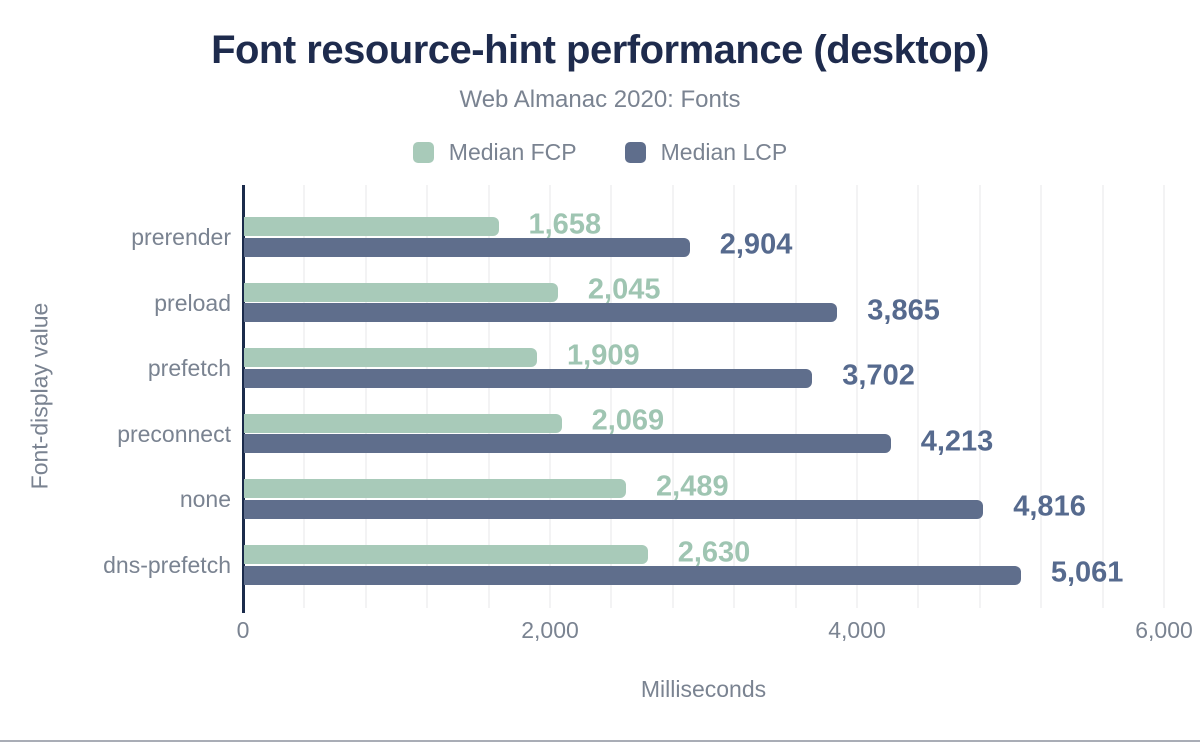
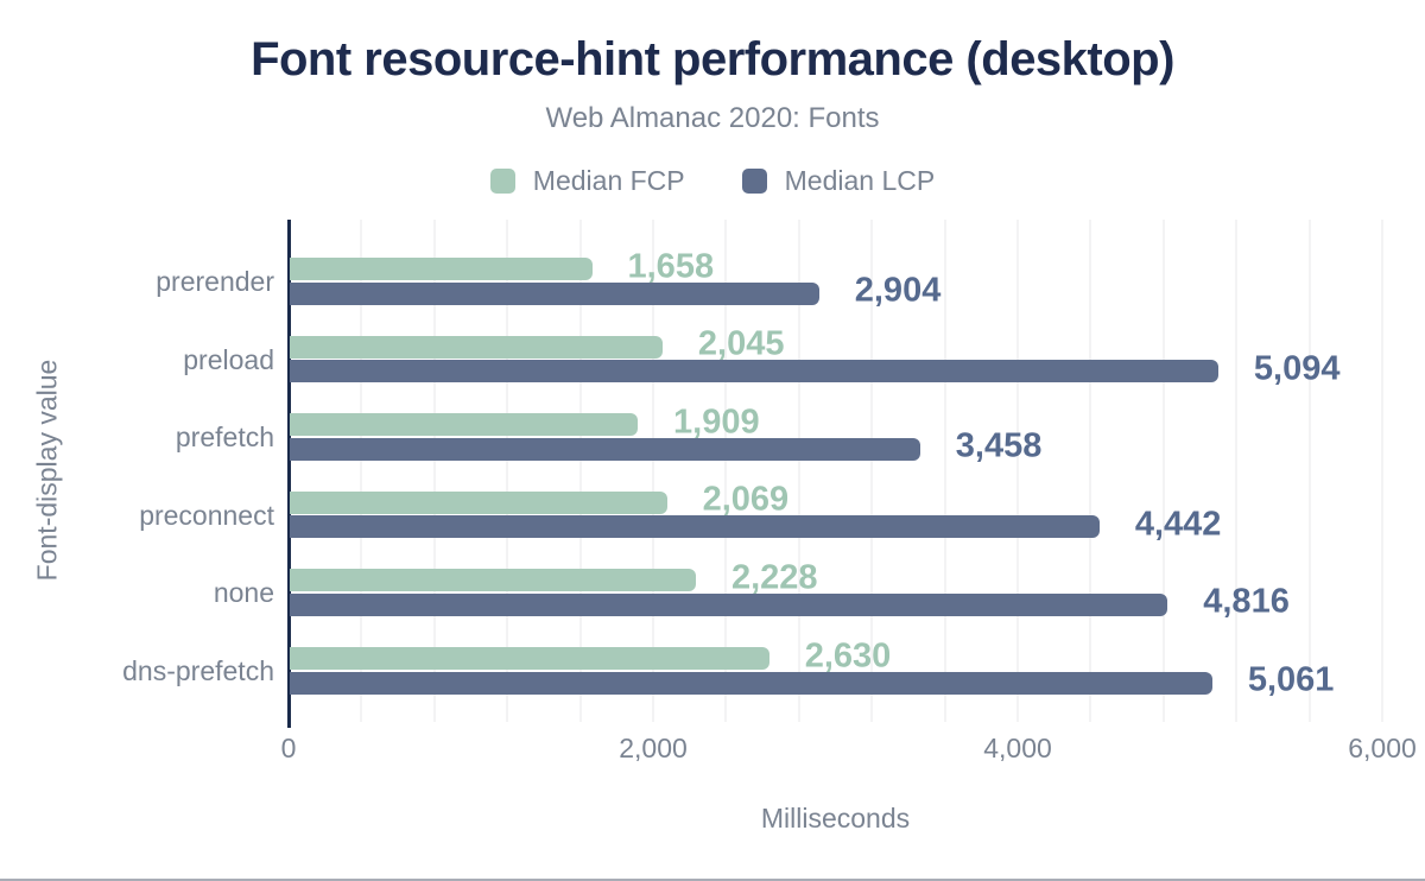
Median LCP/preload: 3,865 -> 5,094
Median LCP/prefetch: 3,702 -> 3,458
Median LCP/preconnect: 4,213 -> 4,442
Median FCP/none: 2,489 -> 2,228
